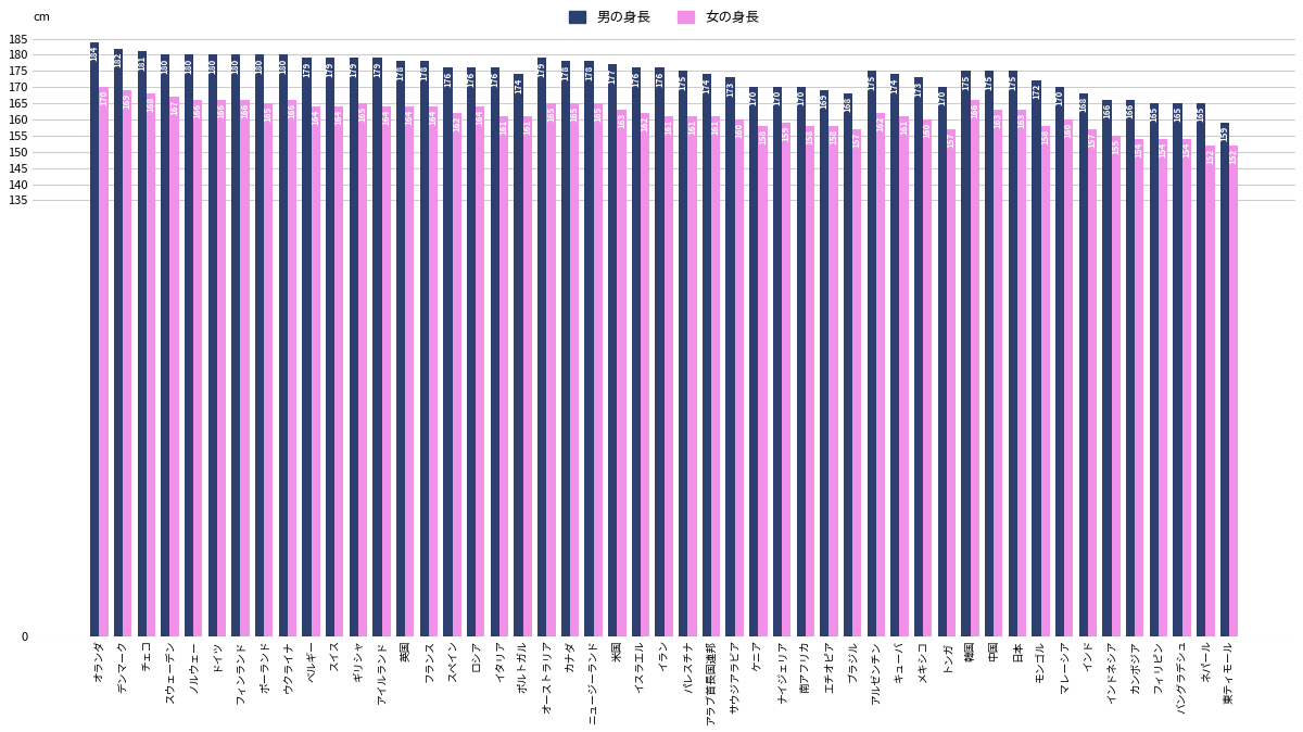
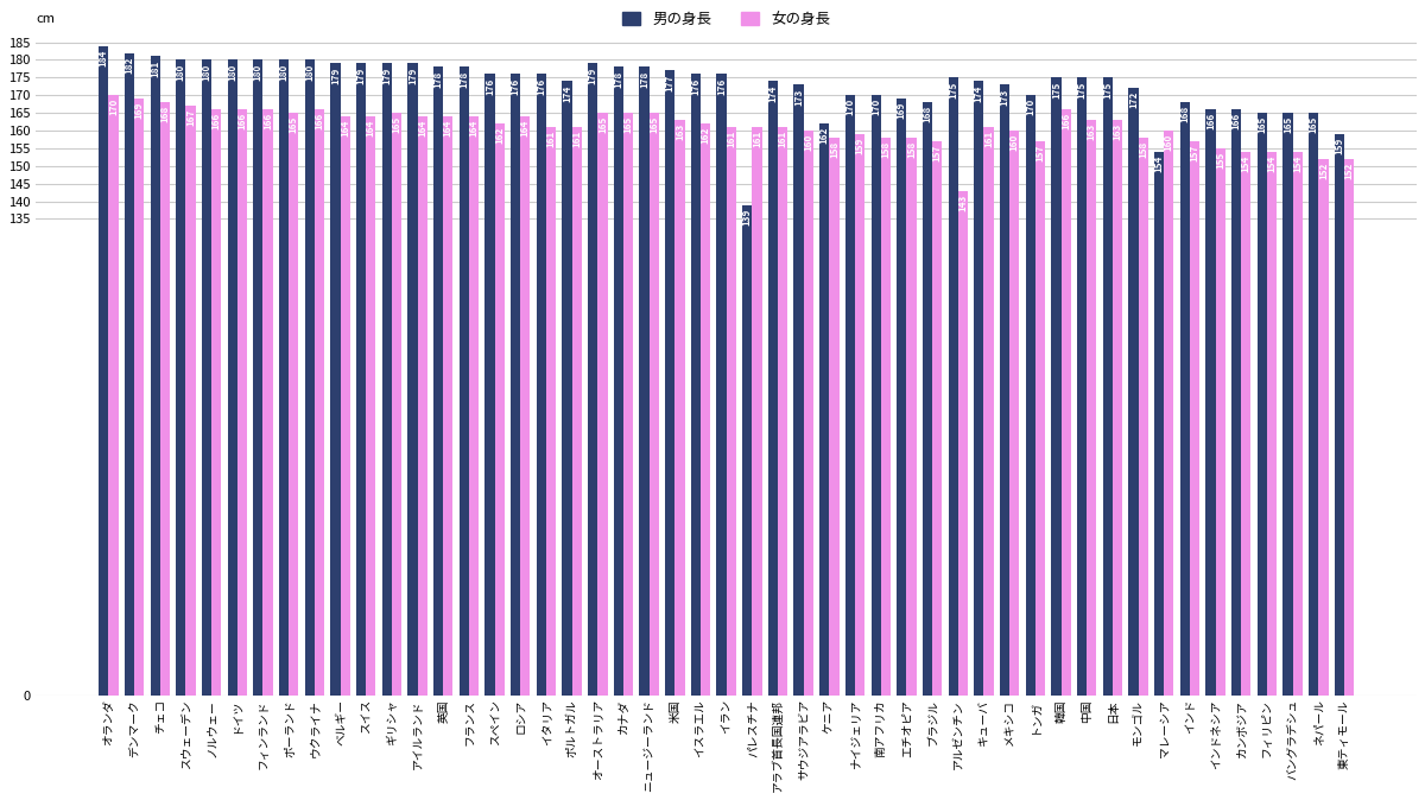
男の身長/パレスチナ: 175 -> 139
男の身長/ケニア: 170 -> 162
女の身長/アルゼンチン: 162 -> 143
男の身長/マレーシア: 170 -> 154
